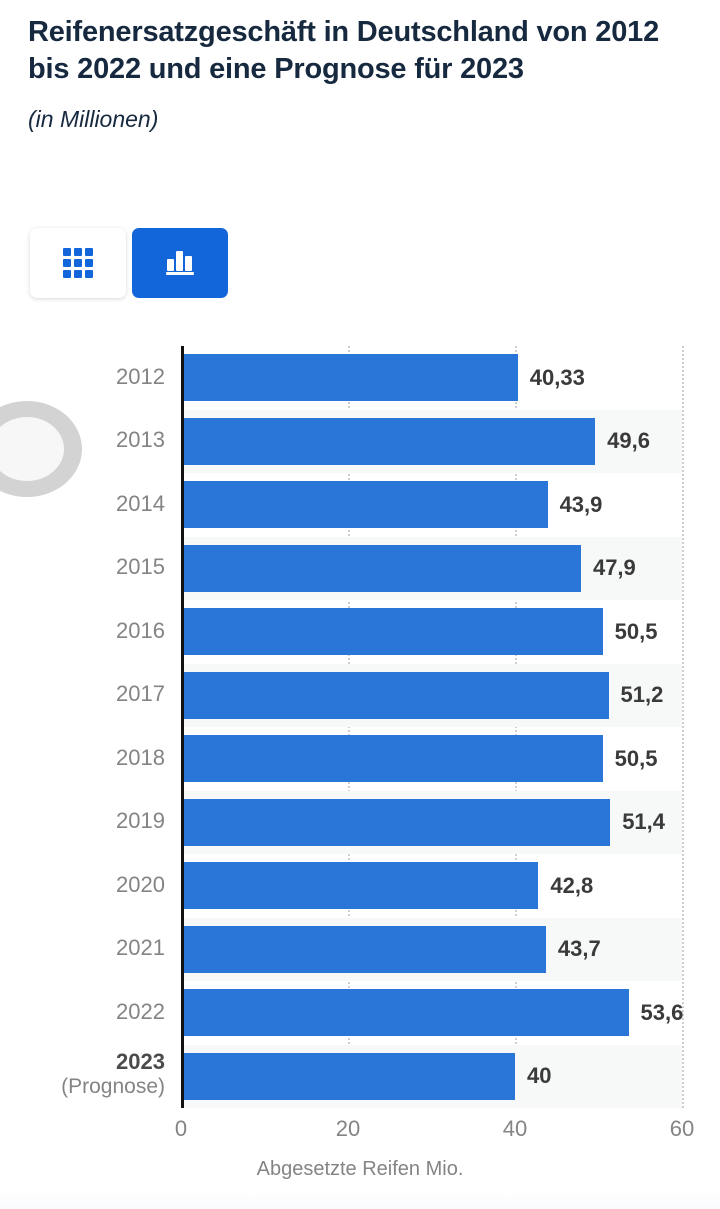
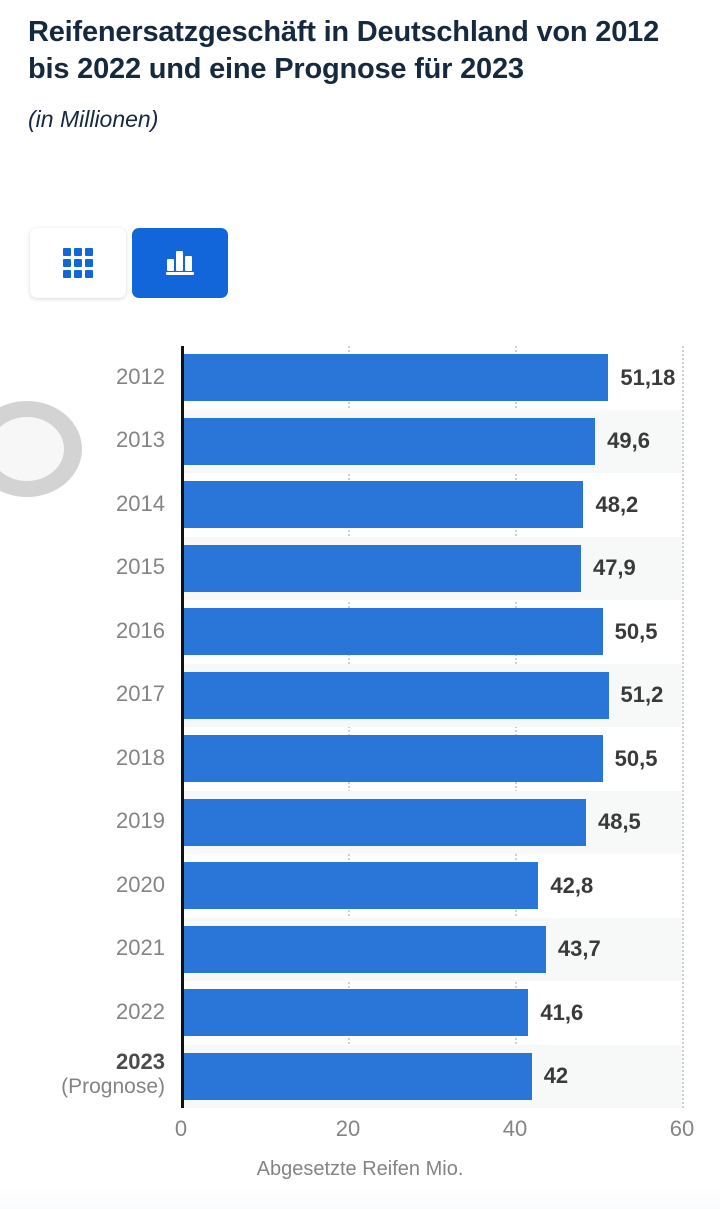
2012: 40,33 -> 51,18
2014: 43,9 -> 48,2
2019: 51,4 -> 48,5
2022: 53,6 -> 41,6
2023: 40 -> 42
